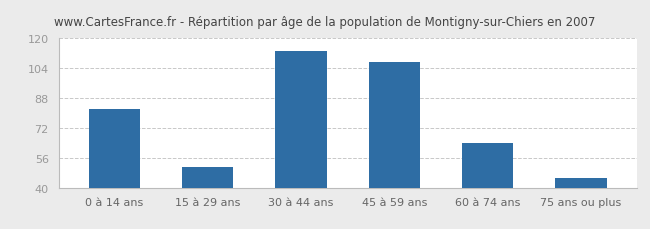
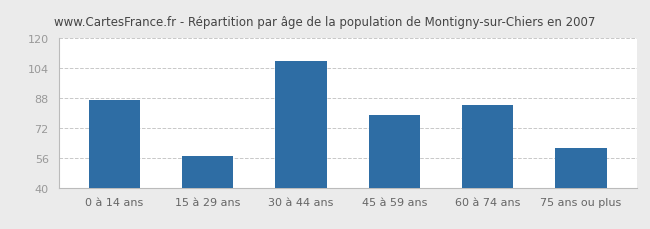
0 à 14 ans: 82 -> 87
15 à 29 ans: 51 -> 57
30 à 44 ans: 113 -> 108
45 à 59 ans: 107 -> 79
60 à 74 ans: 64 -> 84
75 ans ou plus: 45 -> 61
